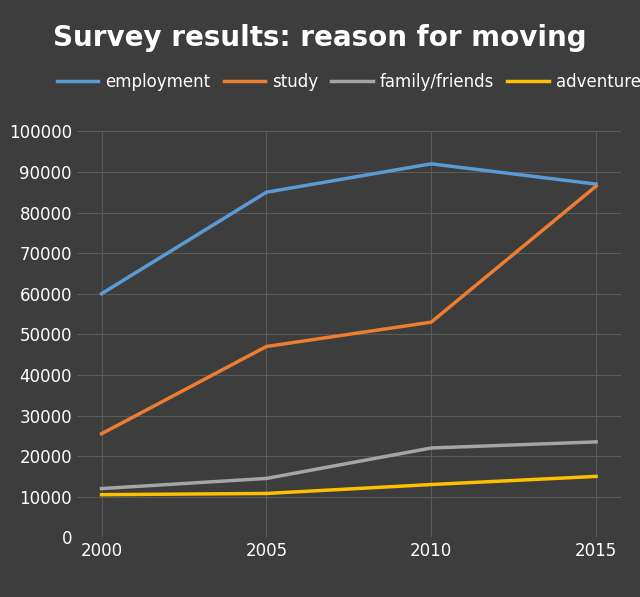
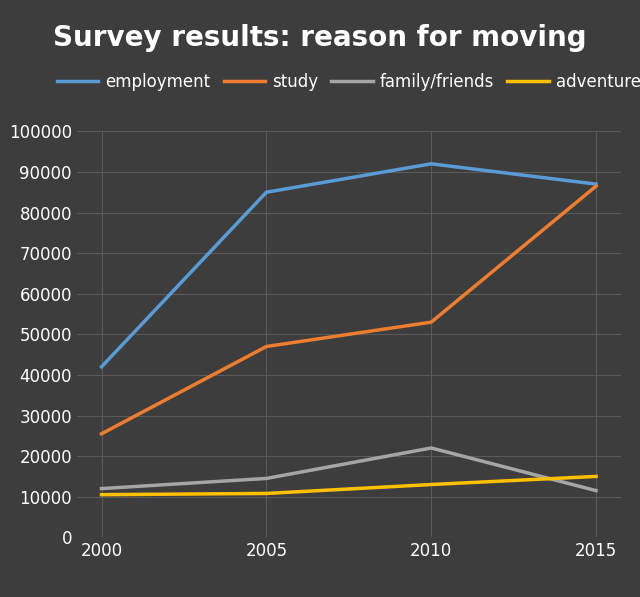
employment/2000: 60000 -> 42000
family/friends/2015: 23500 -> 11500
